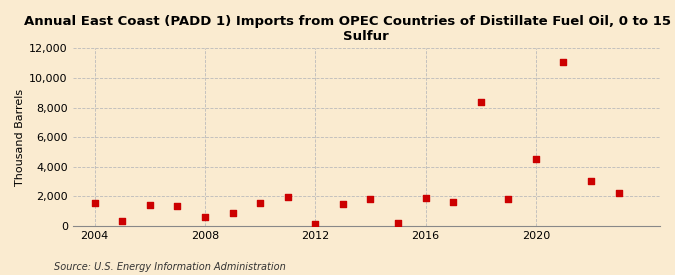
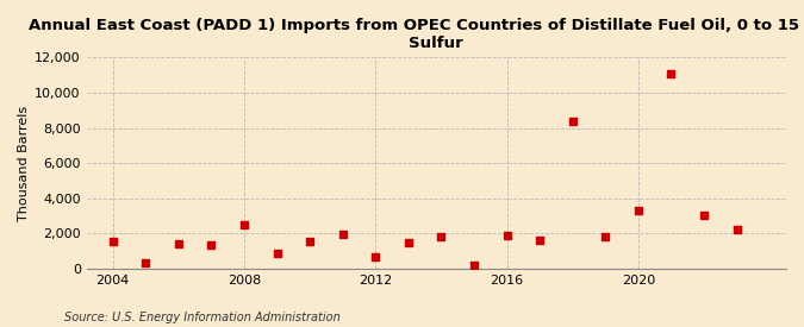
2008: 600 -> 2,500
2012: 100 -> 700
2020: 4,500 -> 3,300
